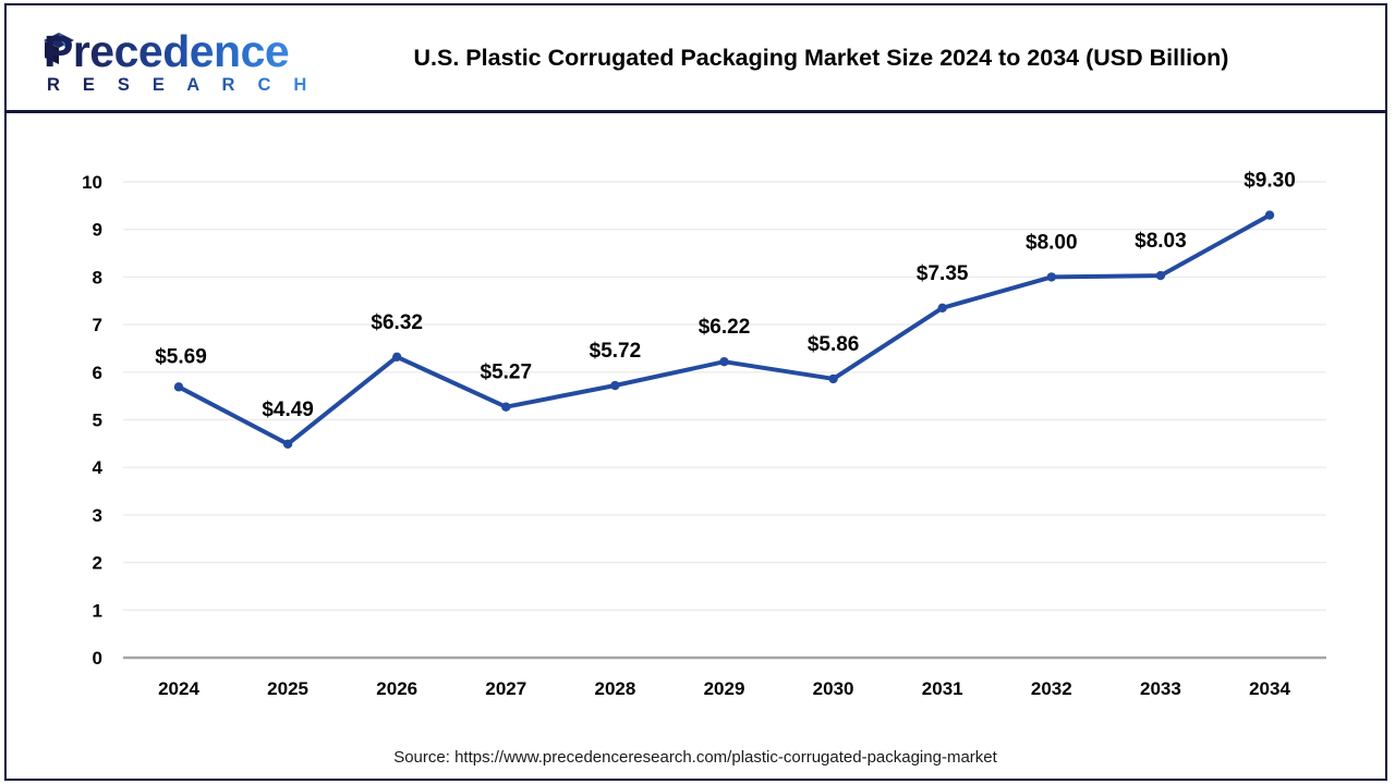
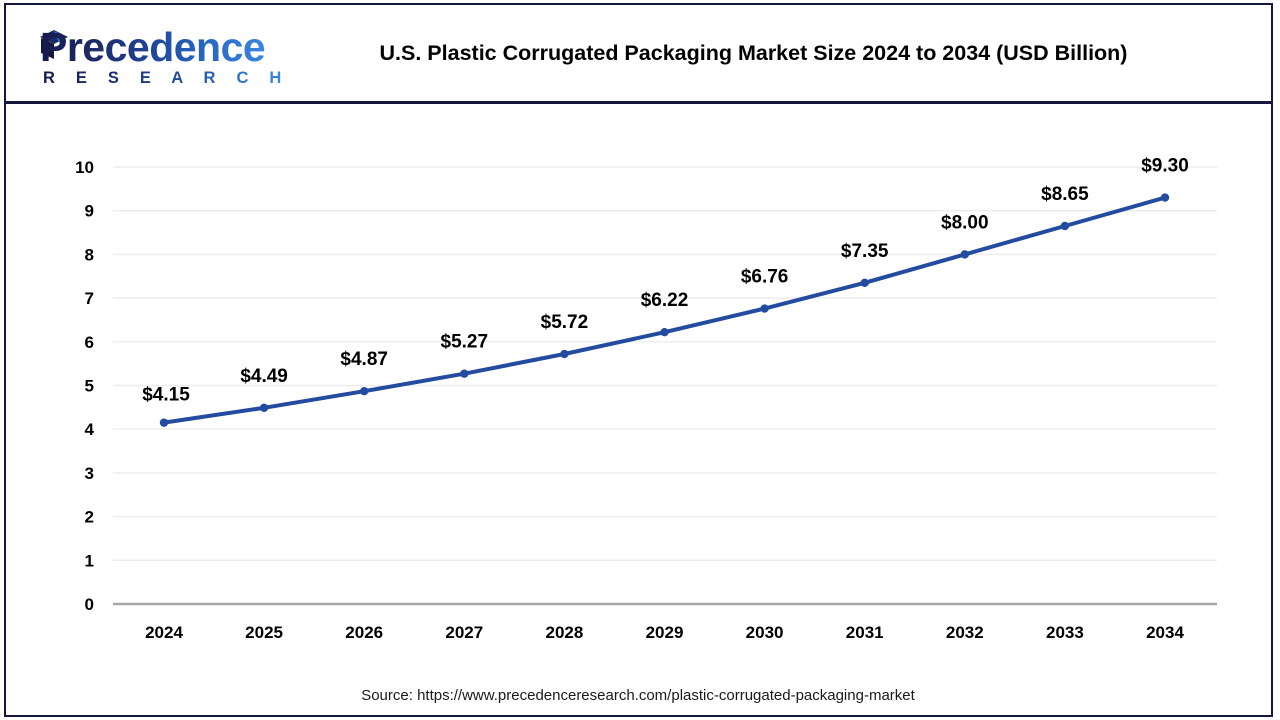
2024: $5.69 -> $4.15
2026: $6.32 -> $4.87
2030: $5.86 -> $6.76
2033: $8.03 -> $8.65
